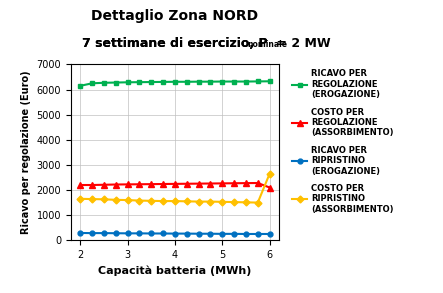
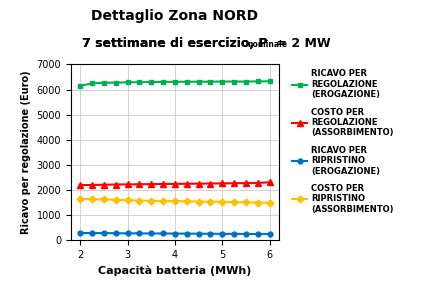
COSTO PER REGOLAZIONE (ASSORBIMENTO)/6: 2100 -> 2310
COSTO PER RIPRISTINO (ASSORBIMENTO)/6: 2650 -> 1490
